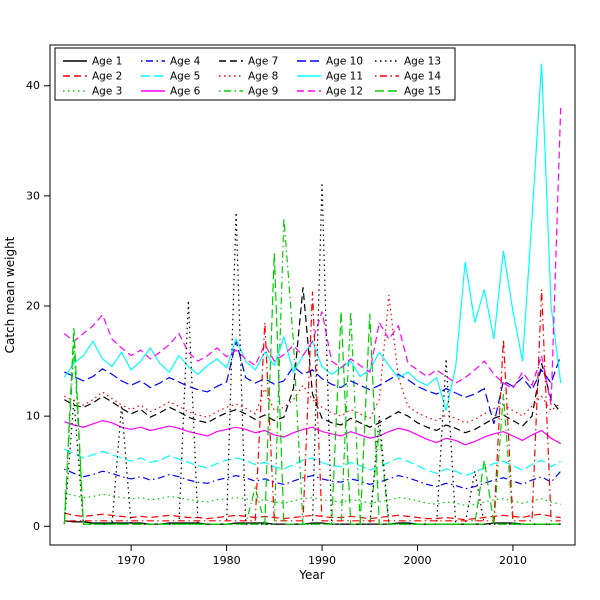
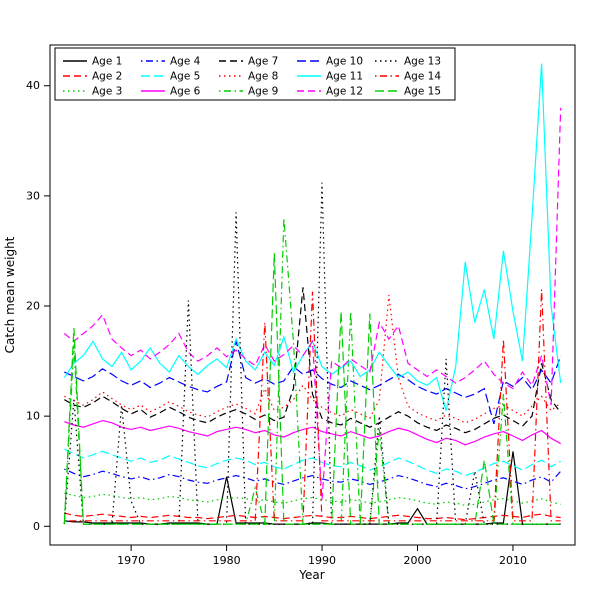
Age 13/1970: 0.2 -> 2.3
Age 1/1980: 0.2 -> 4.5
Age 12/1990: 19.5 -> 2.4
Age 1/2000: 0.2 -> 1.6
Age 1/2010: 0.3 -> 6.8
